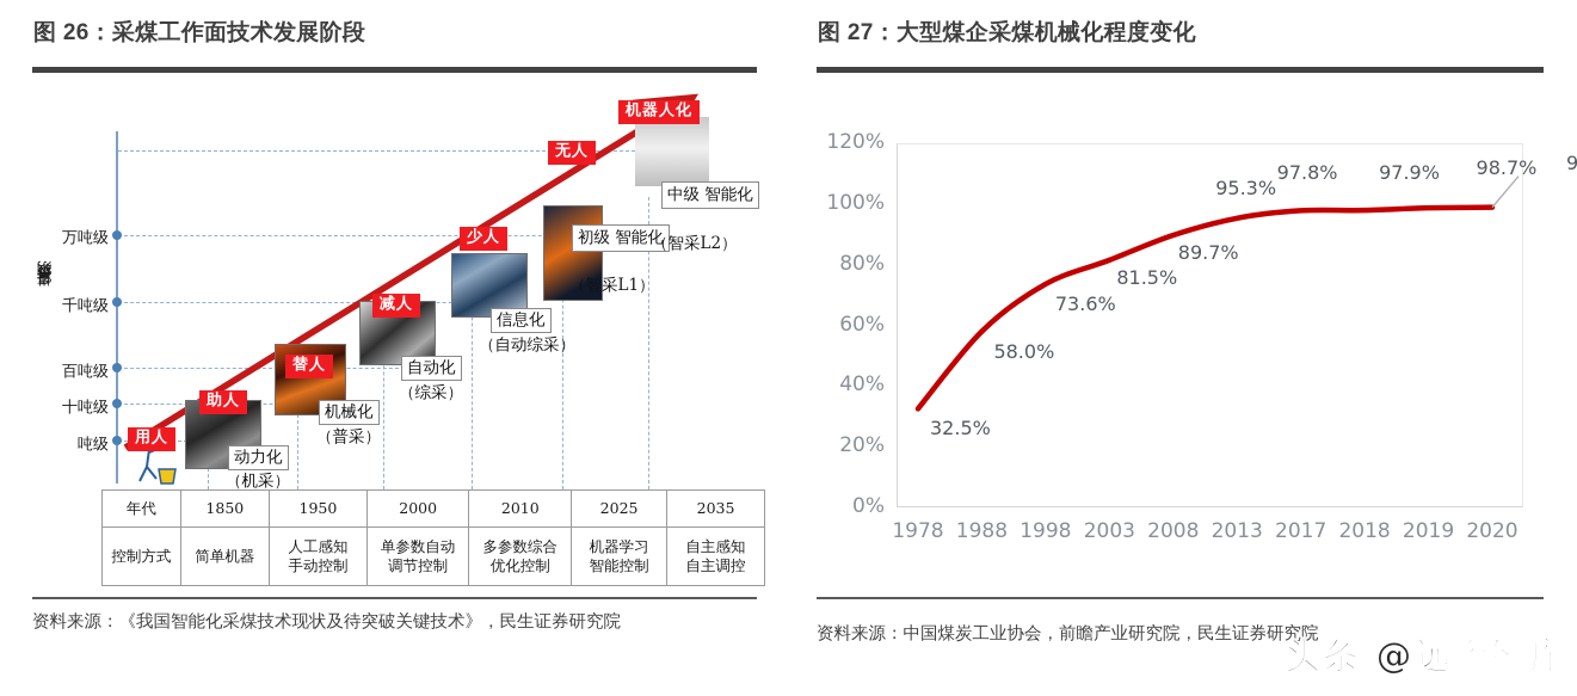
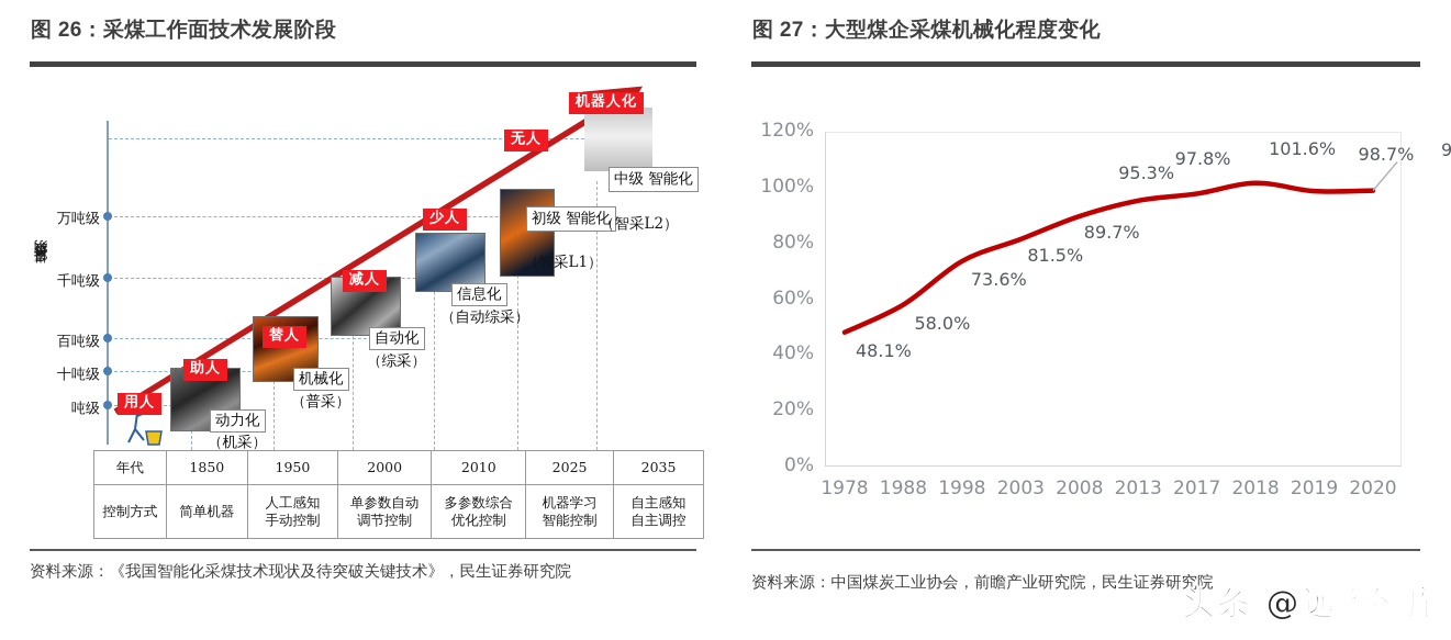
1978: 32.5% -> 48.1%
2018: 97.9% -> 101.6%
